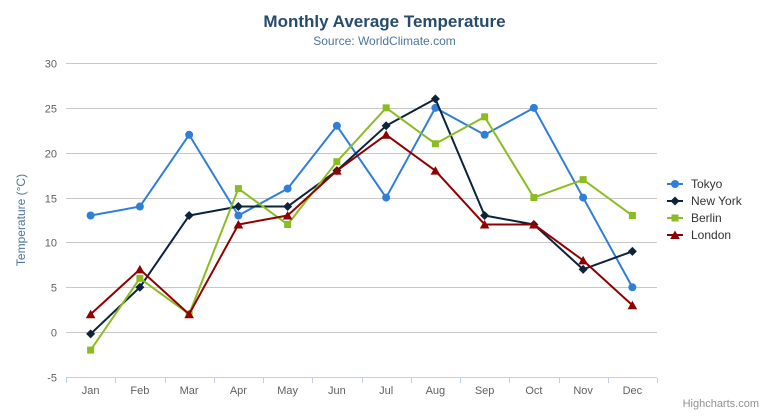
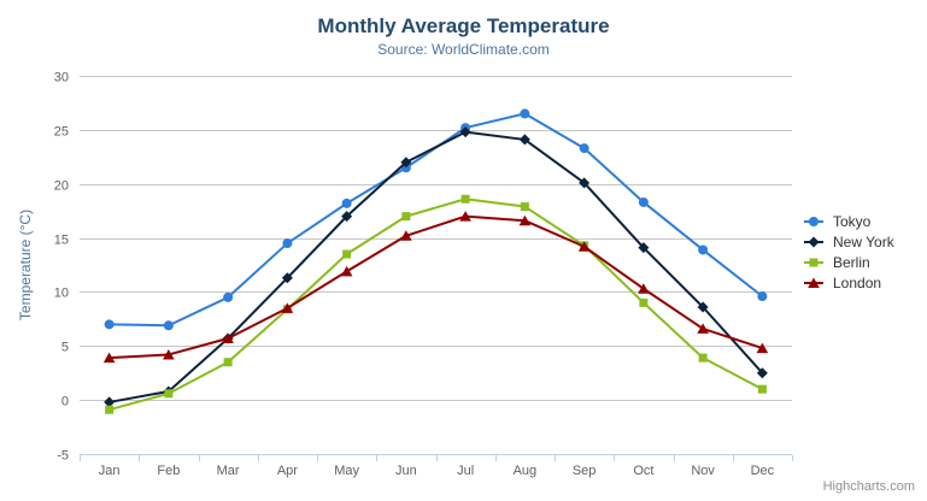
Tokyo/Jan: 13 -> 7
Berlin/Jan: -2 -> -1
London/Jan: 2 -> 4
Tokyo/Feb: 14 -> 7
New York/Feb: 5 -> 1
Berlin/Feb: 6 -> 1
London/Feb: 7 -> 4
Tokyo/Mar: 22 -> 10
New York/Mar: 13 -> 6
Berlin/Mar: 2 -> 4
London/Mar: 2 -> 6
Tokyo/Apr: 13 -> 14
New York/Apr: 14 -> 11
Berlin/Apr: 16 -> 8
London/Apr: 12 -> 8
Tokyo/May: 16 -> 18
New York/May: 14 -> 17
Berlin/May: 12 -> 14
London/May: 13 -> 12
Tokyo/Jun: 23 -> 22
New York/Jun: 18 -> 22
Berlin/Jun: 19 -> 17
London/Jun: 18 -> 15
Tokyo/Jul: 15 -> 25
New York/Jul: 23 -> 25
Berlin/Jul: 25 -> 19
London/Jul: 22 -> 17
Tokyo/Aug: 25 -> 26
New York/Aug: 26 -> 24
Berlin/Aug: 21 -> 18
London/Aug: 18 -> 17
Tokyo/Sep: 22 -> 23
New York/Sep: 13 -> 20
Berlin/Sep: 24 -> 14
London/Sep: 12 -> 14
Tokyo/Oct: 25 -> 18
New York/Oct: 12 -> 14
Berlin/Oct: 15 -> 9
London/Oct: 12 -> 10
Tokyo/Nov: 15 -> 14
New York/Nov: 7 -> 9
Berlin/Nov: 17 -> 4
London/Nov: 8 -> 7
Tokyo/Dec: 5 -> 10
New York/Dec: 9 -> 2
Berlin/Dec: 13 -> 1
London/Dec: 3 -> 5
